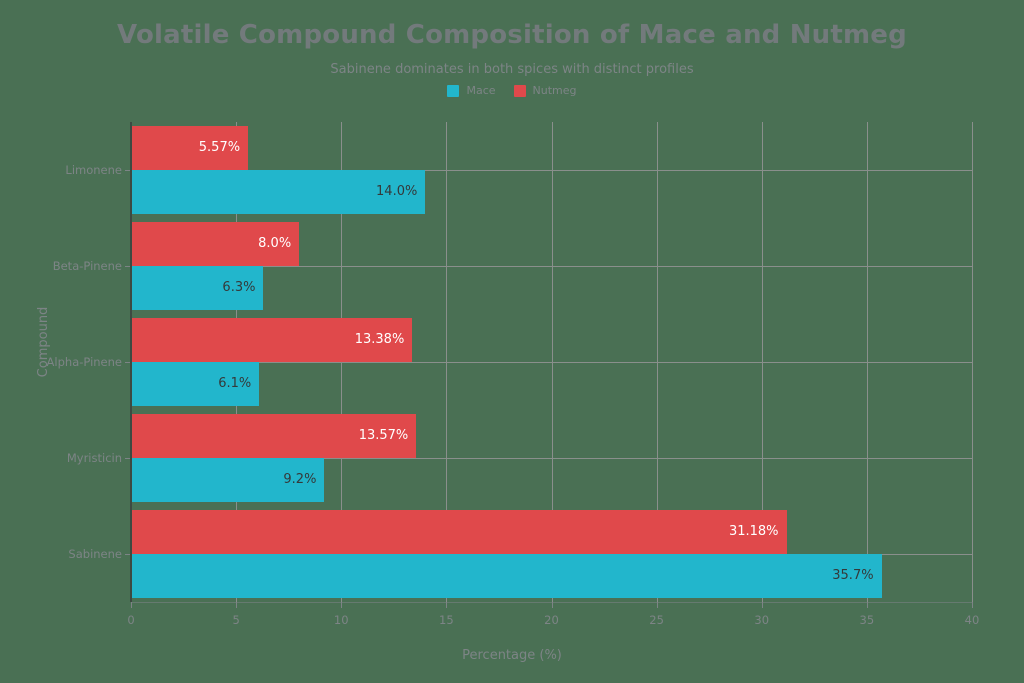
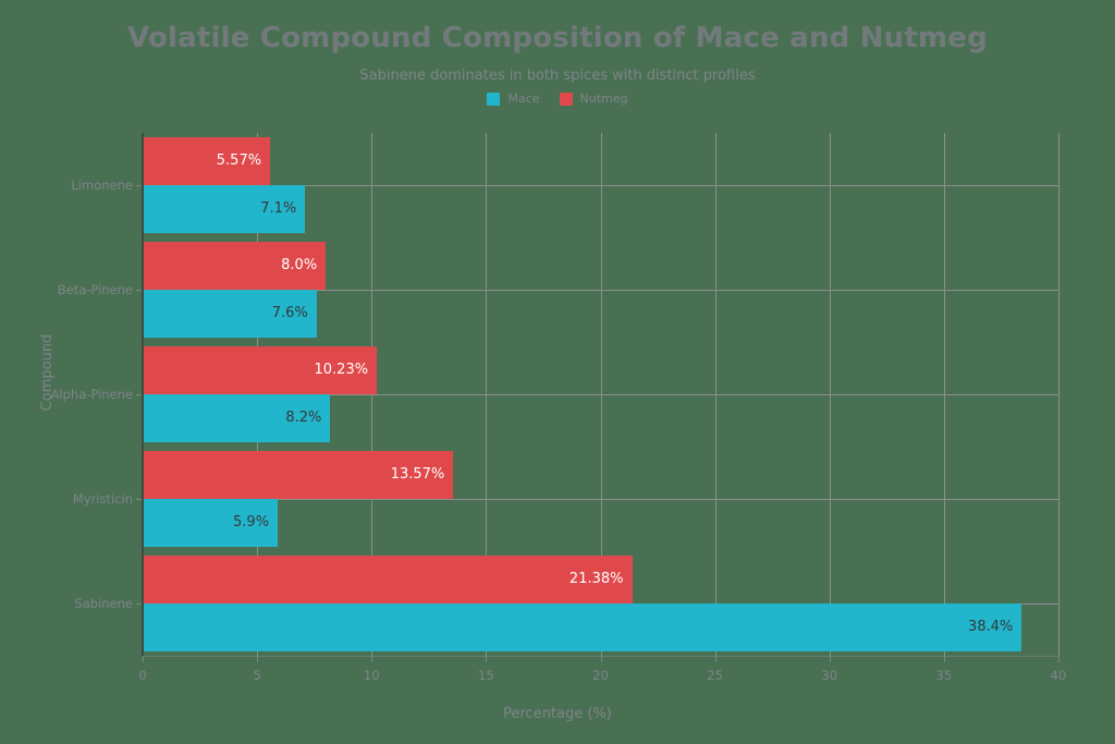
Mace/Sabinene: 35.7% -> 38.4%
Nutmeg/Sabinene: 31.18% -> 21.38%
Mace/Myristicin: 9.2% -> 5.9%
Mace/Alpha-Pinene: 6.1% -> 8.2%
Nutmeg/Alpha-Pinene: 13.38% -> 10.23%
Mace/Beta-Pinene: 6.3% -> 7.6%
Mace/Limonene: 14.0% -> 7.1%
